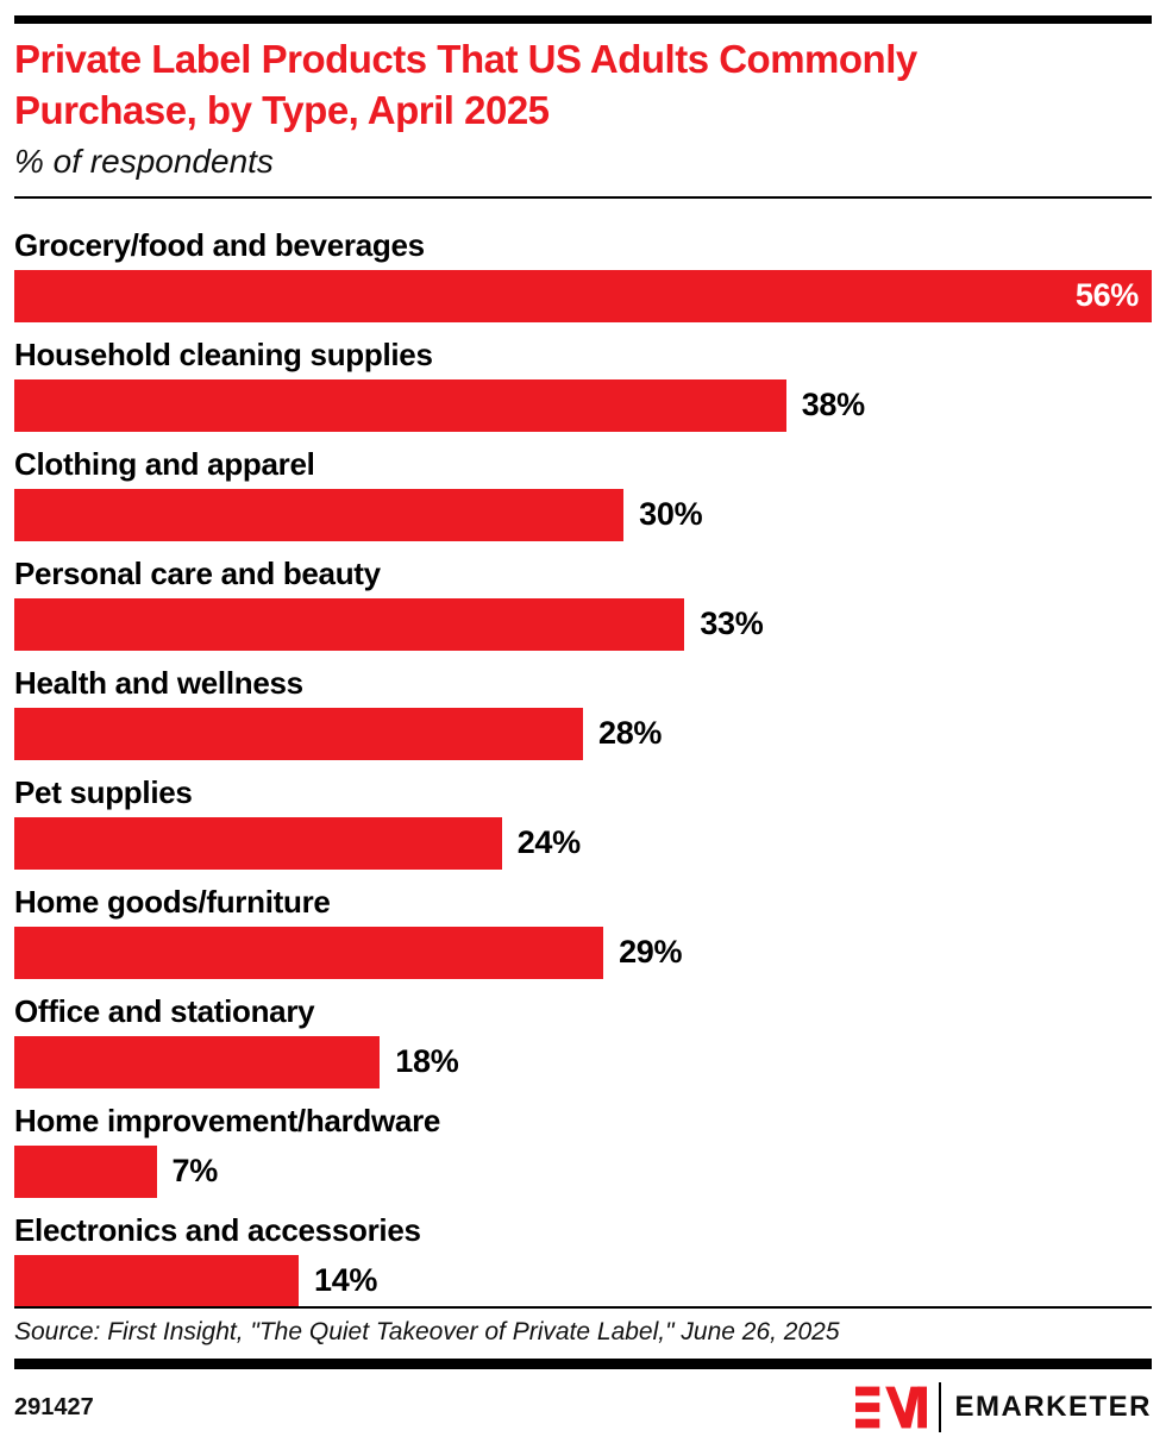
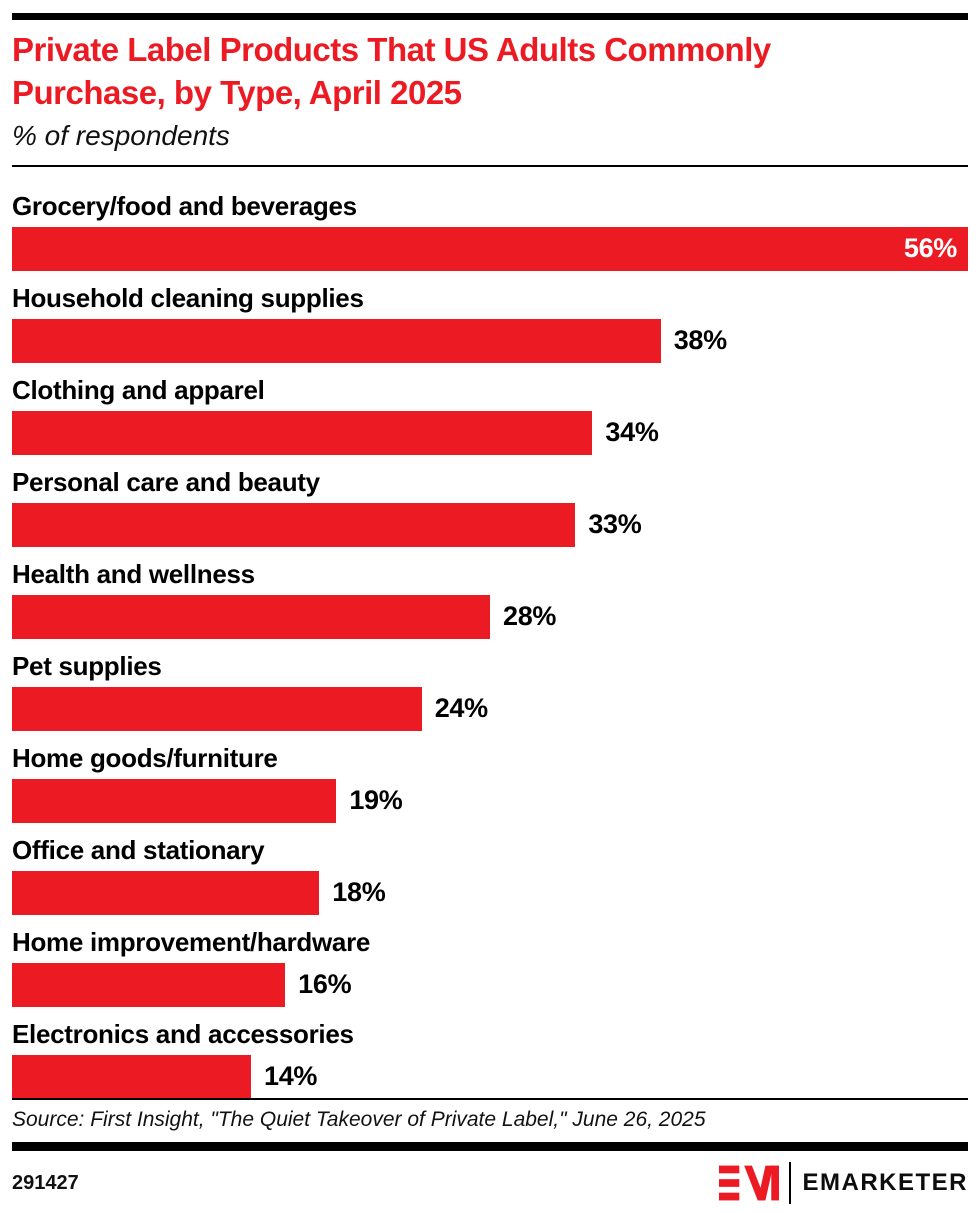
Clothing and apparel: 30% -> 34%
Home goods/furniture: 29% -> 19%
Home improvement/hardware: 7% -> 16%
